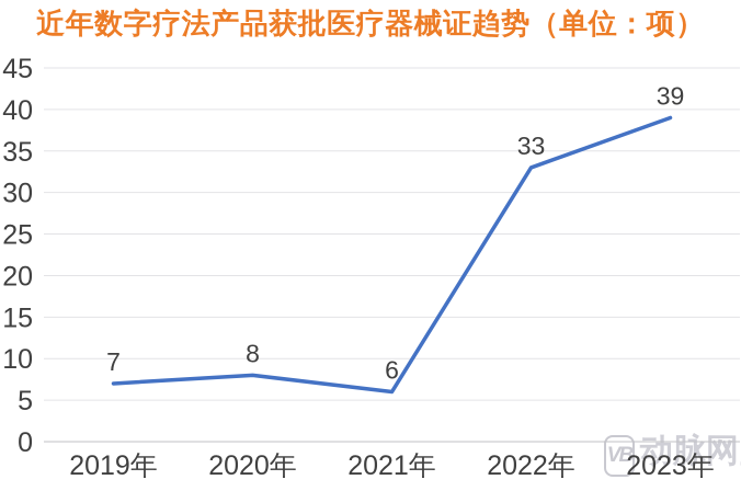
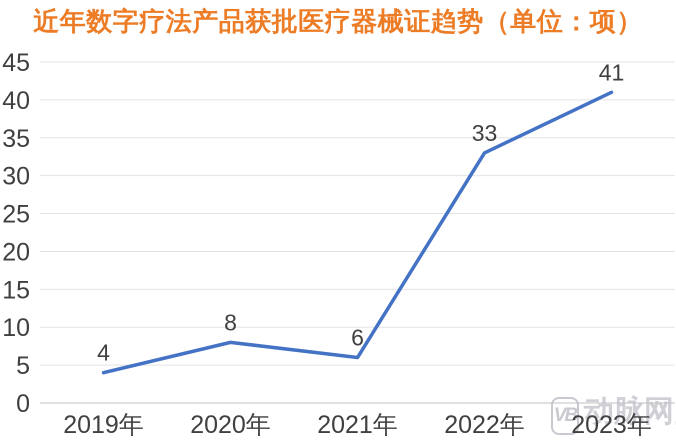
2019年: 7 -> 4
2023年: 39 -> 41
